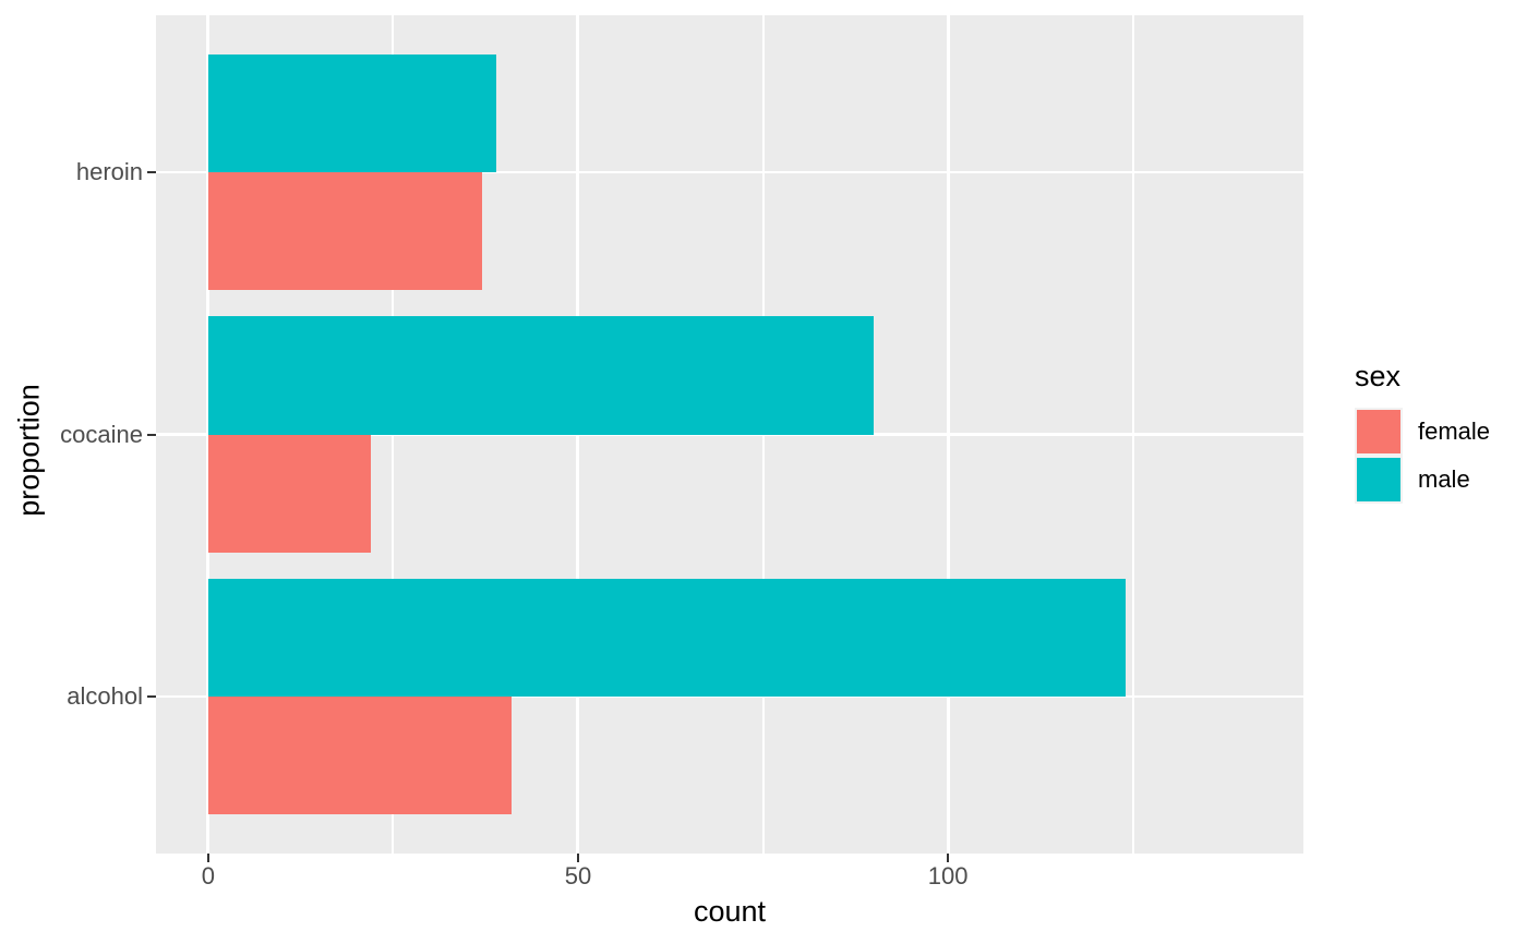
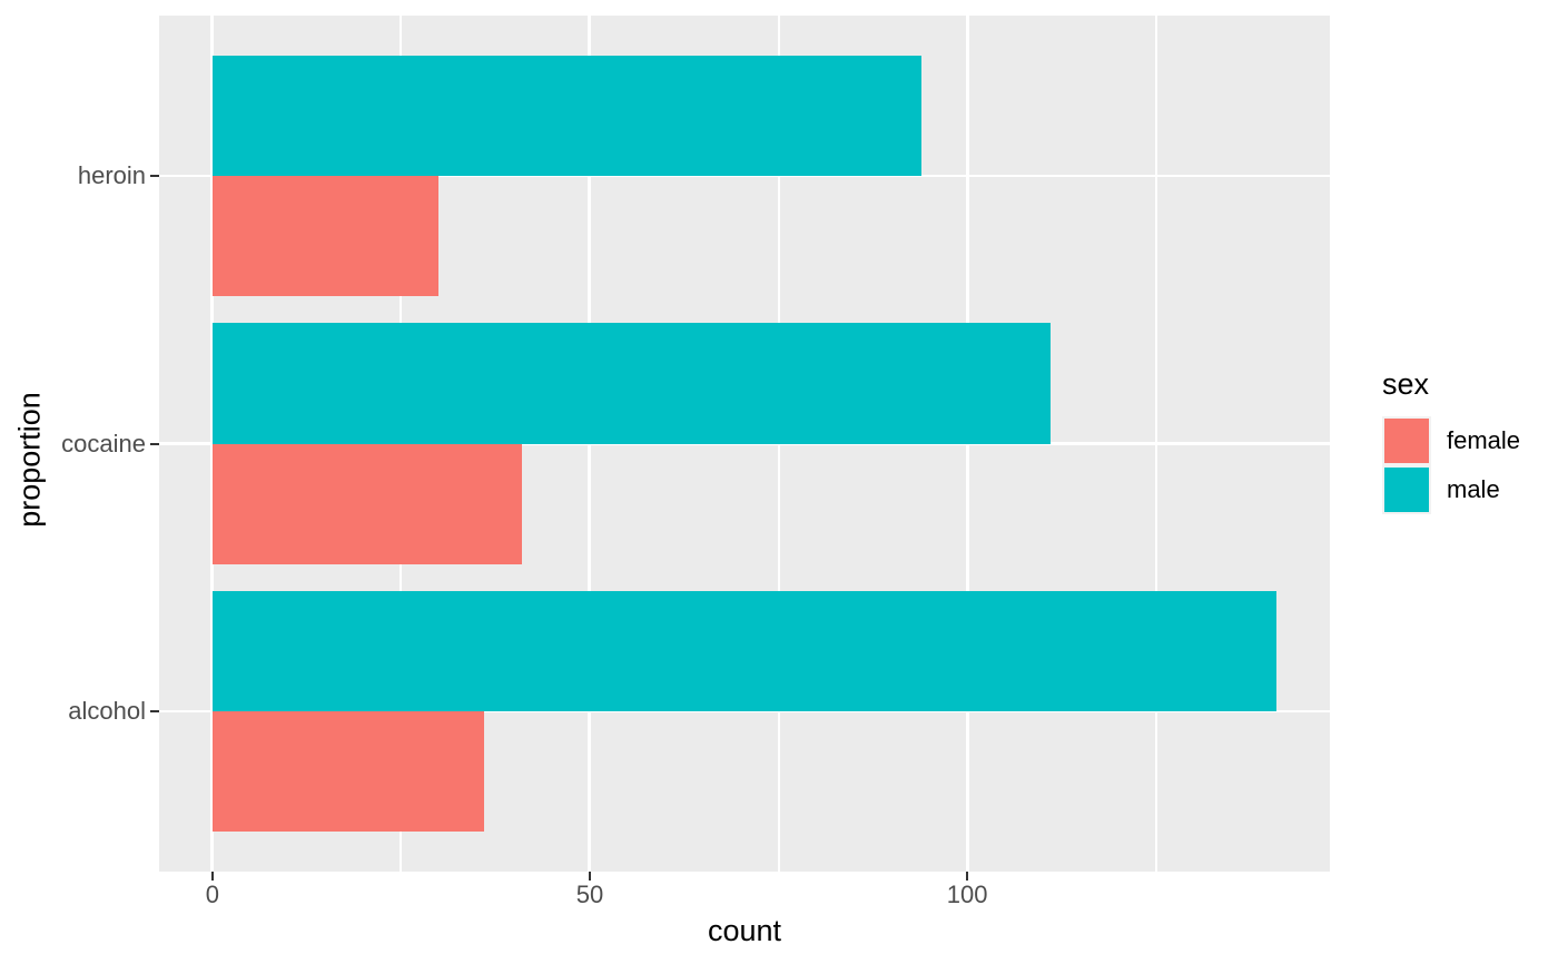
female/heroin: 37 -> 30
male/heroin: 39 -> 94
female/cocaine: 22 -> 41
male/cocaine: 90 -> 111
female/alcohol: 41 -> 36
male/alcohol: 124 -> 141
